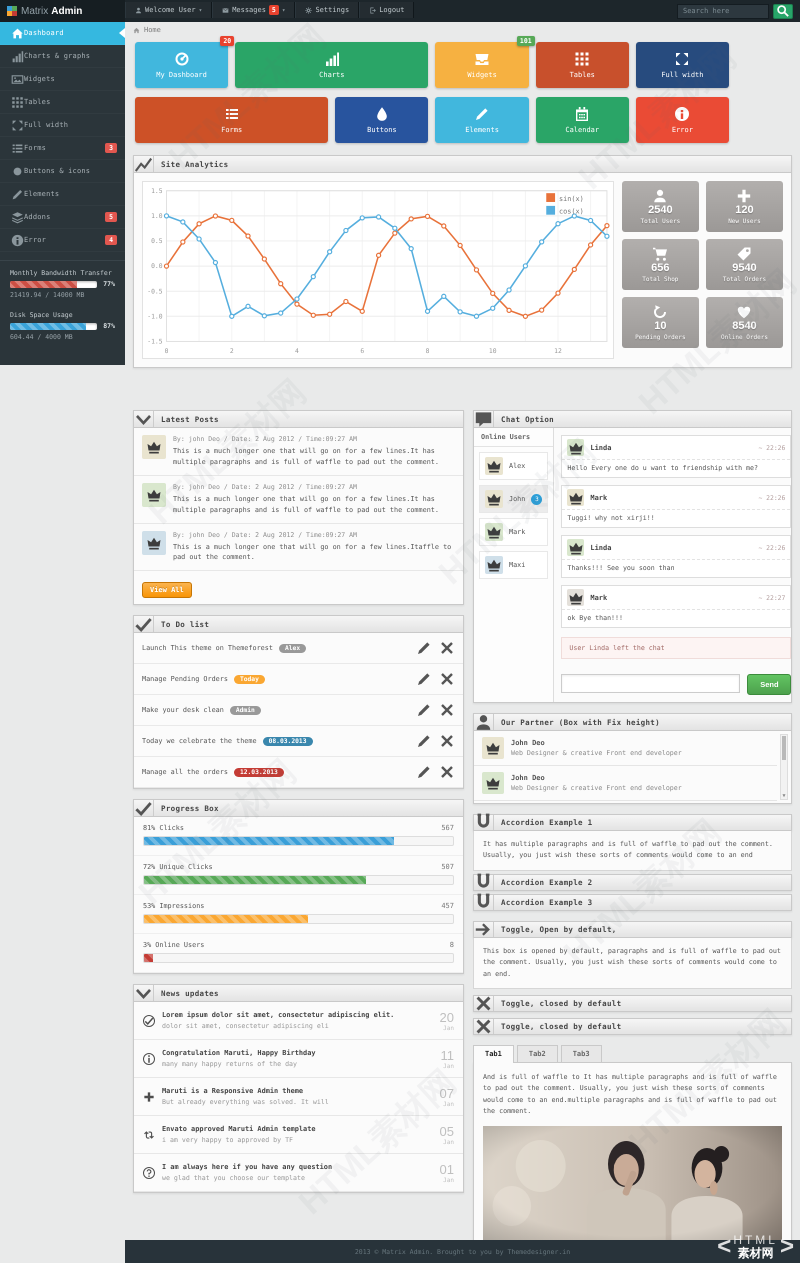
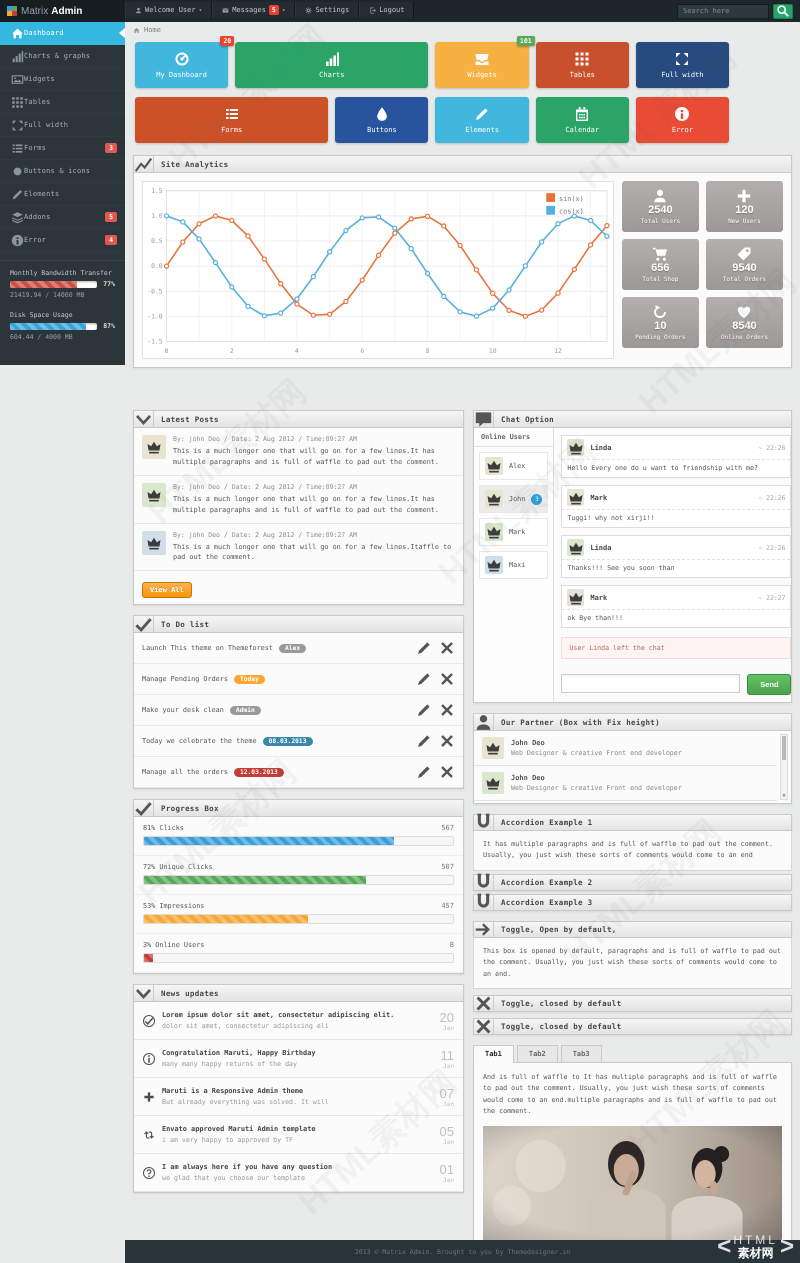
cos(x)/2: -1.0 -> -0.4
sin(x)/6: -0.9 -> -0.3
cos(x)/8: -0.9 -> -0.1
